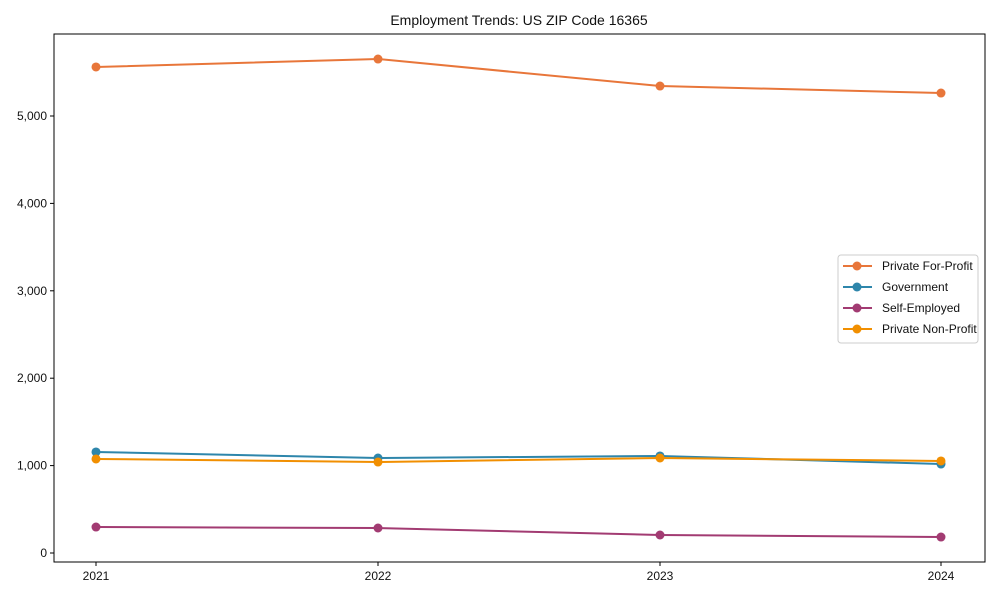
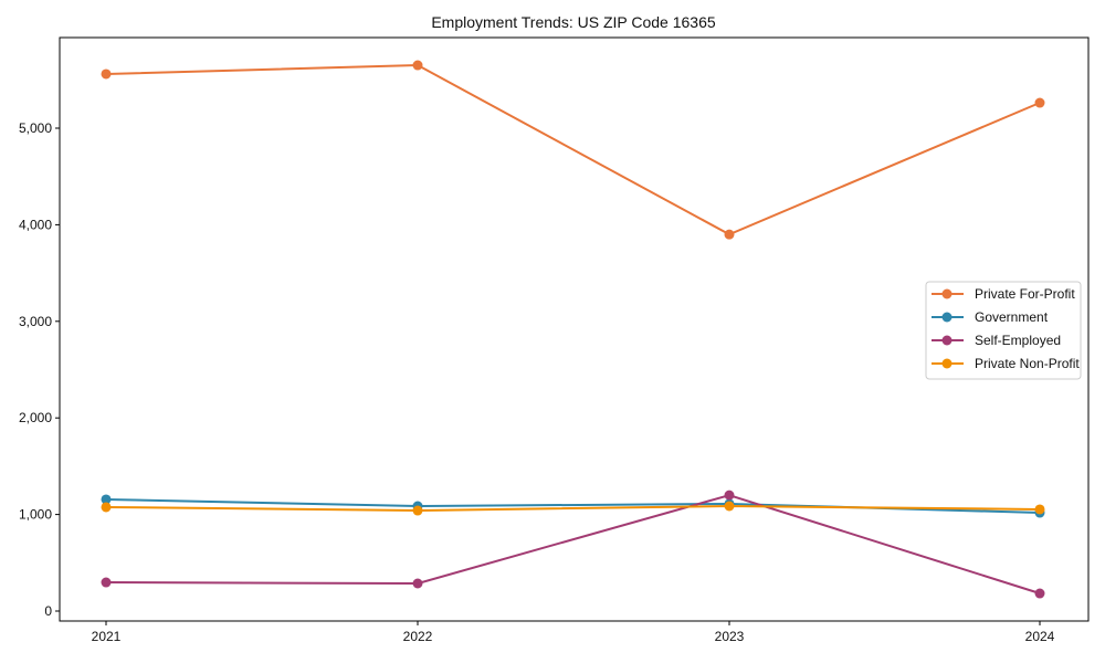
Private For-Profit/2023: 5300 -> 3900
Self-Employed/2023: 200 -> 1200
